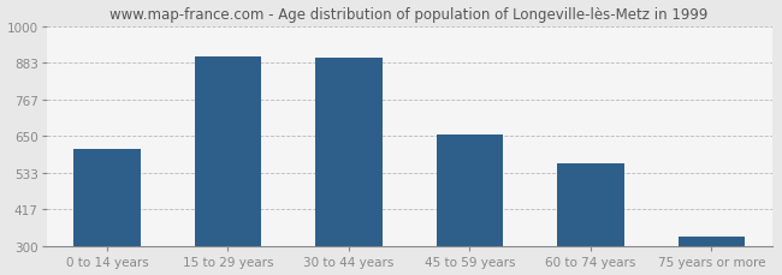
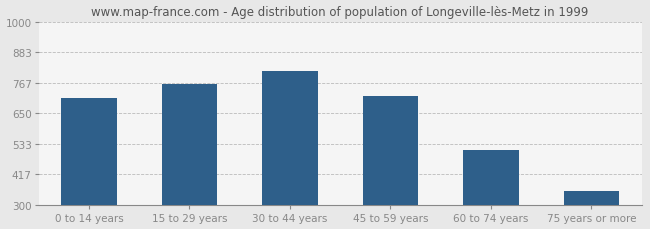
0 to 14 years: 610 -> 710
15 to 29 years: 901 -> 760
30 to 44 years: 900 -> 810
45 to 59 years: 655 -> 715
60 to 74 years: 562 -> 510
75 years or more: 330 -> 355
